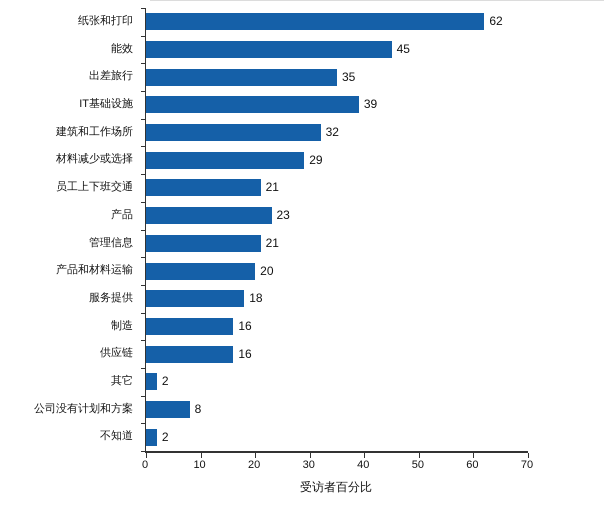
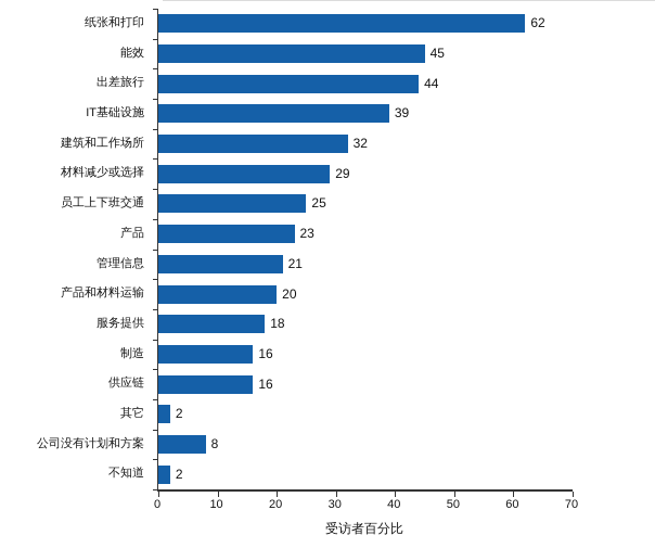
出差旅行: 35 -> 44
员工上下班交通: 21 -> 25
